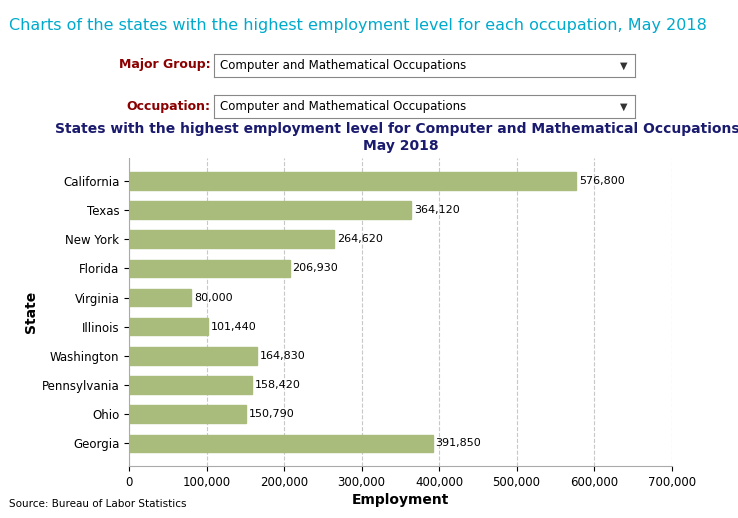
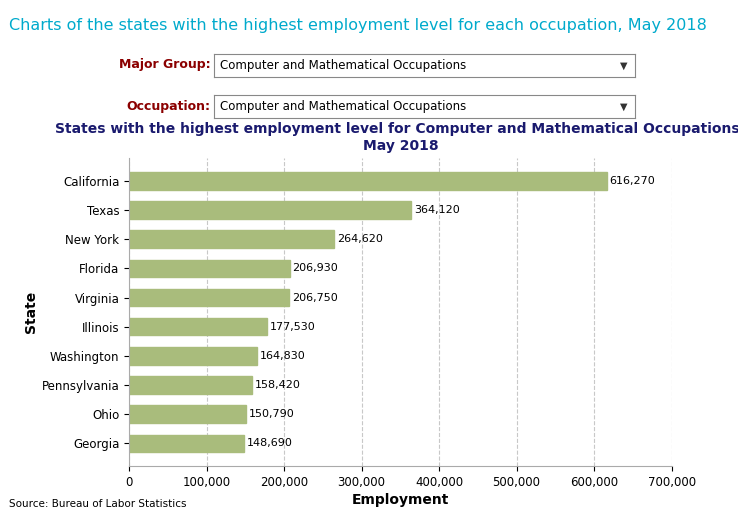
California: 576,800 -> 616,270
Virginia: 80,000 -> 206,750
Illinois: 101,440 -> 177,530
Georgia: 391,850 -> 148,690
